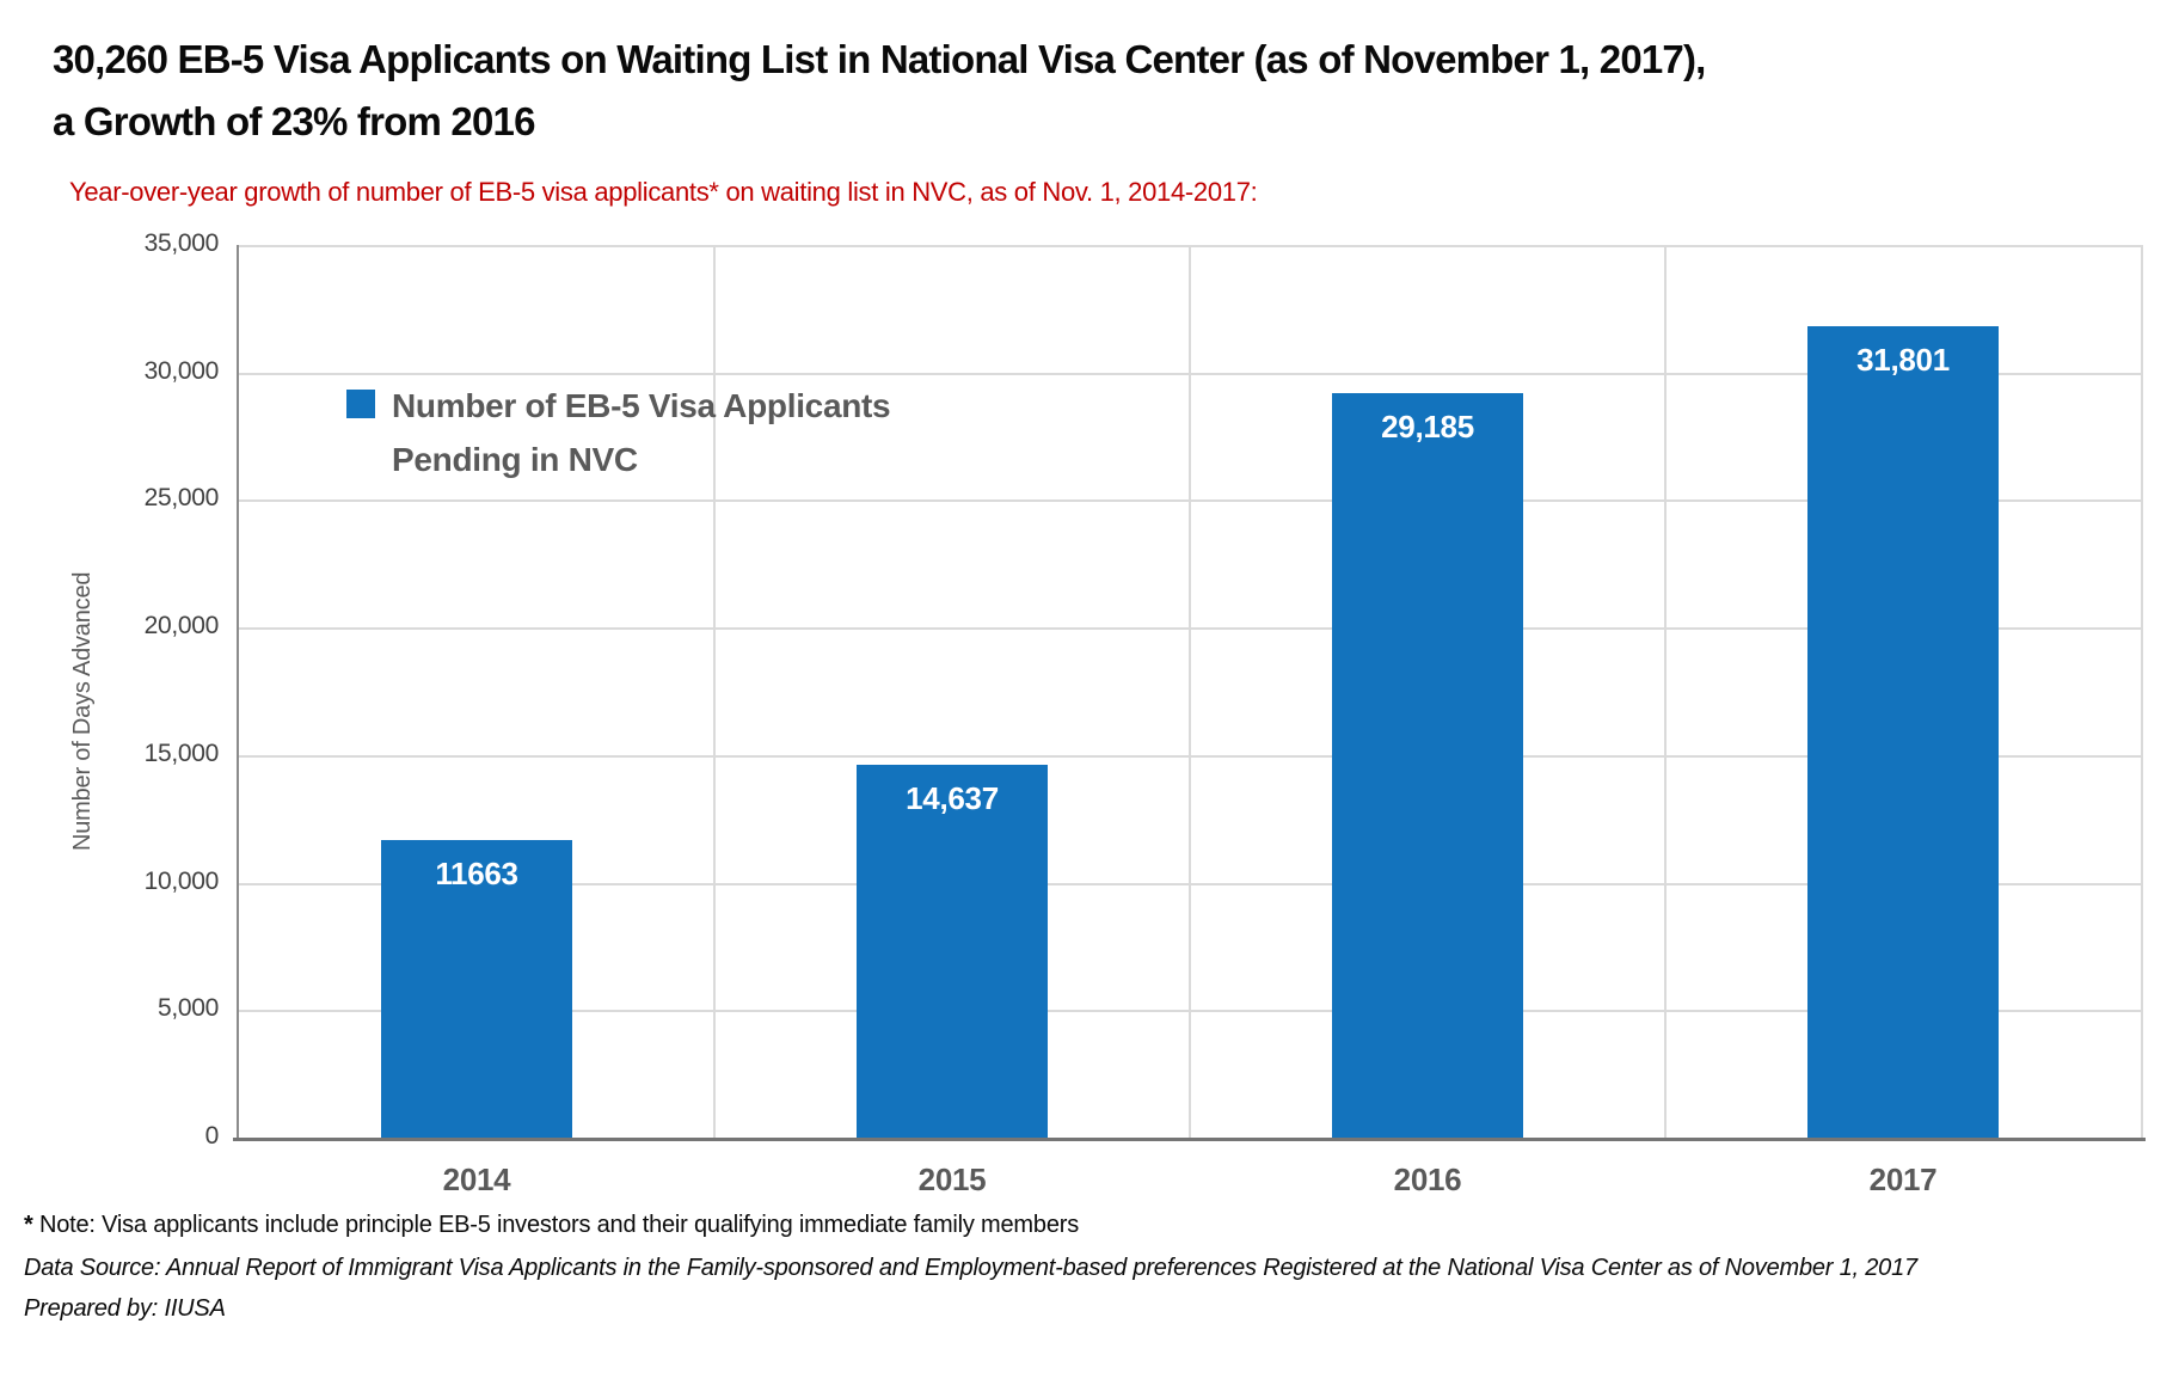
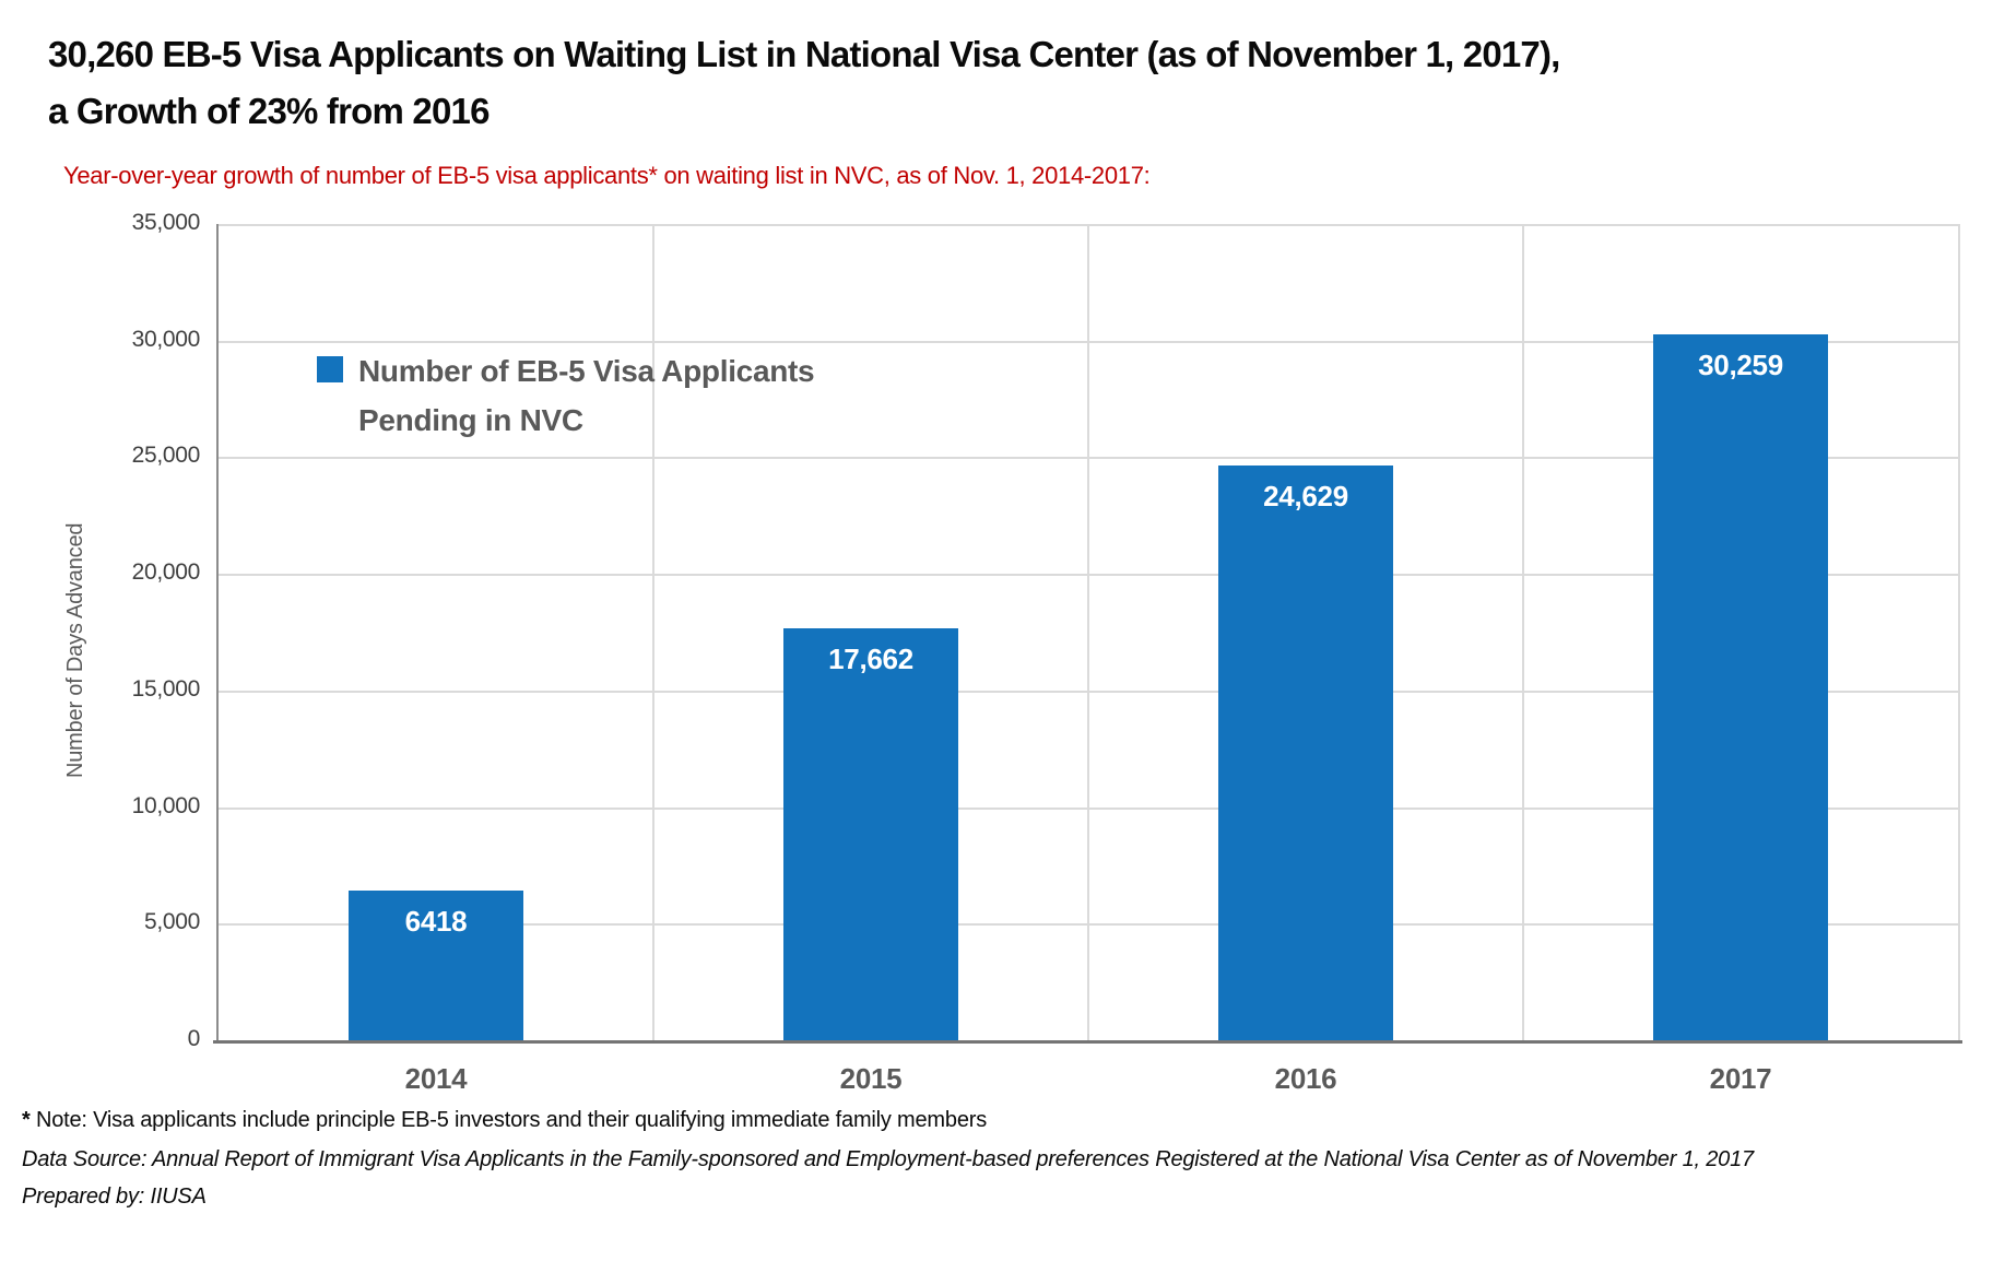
2014: 11663 -> 6418
2015: 14,637 -> 17,662
2016: 29,185 -> 24,629
2017: 31,801 -> 30,259
